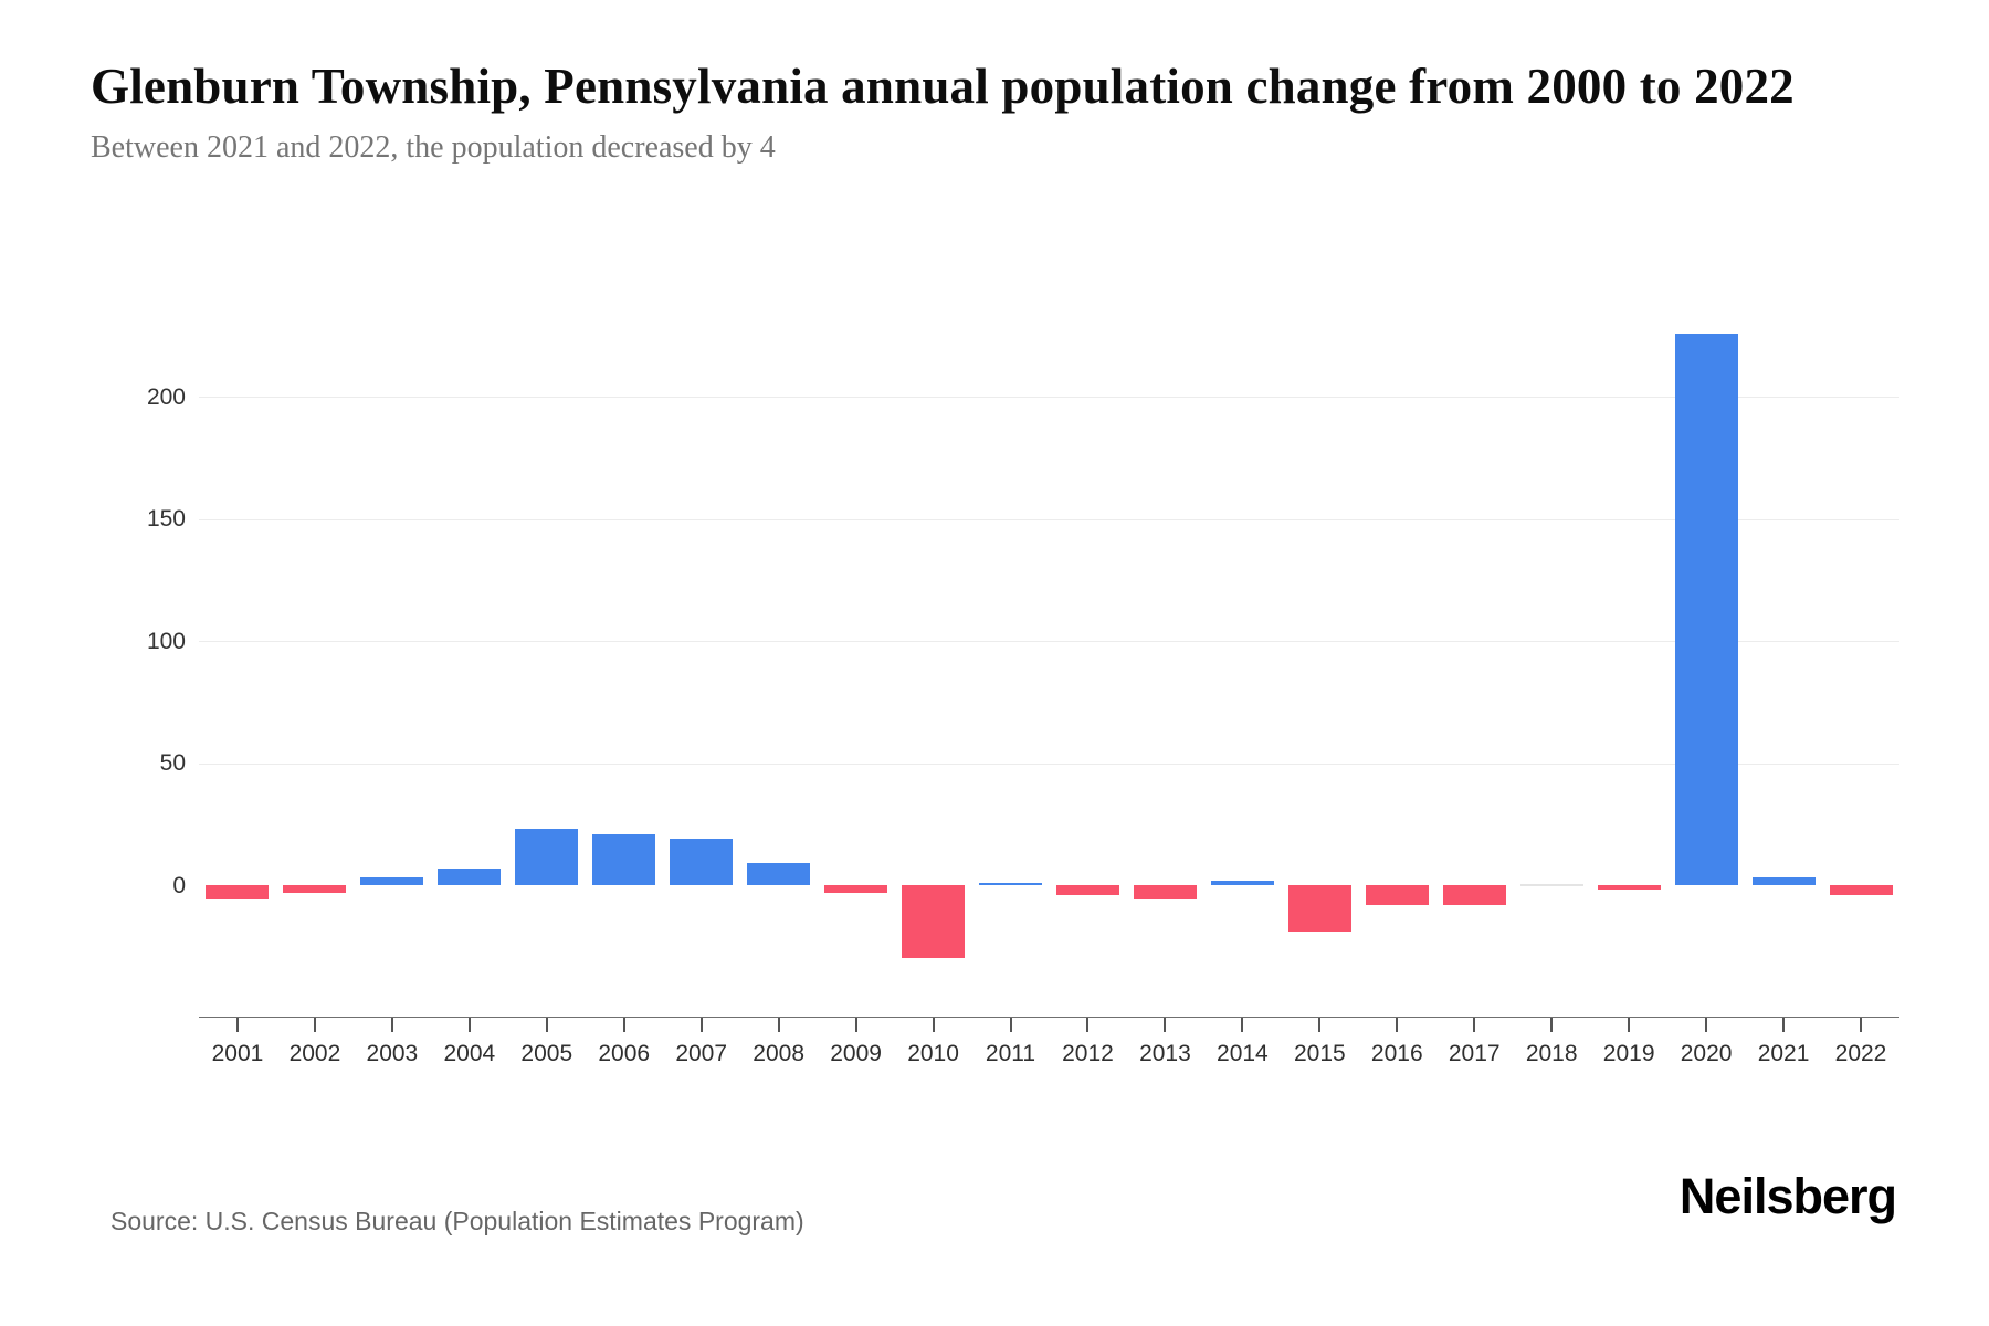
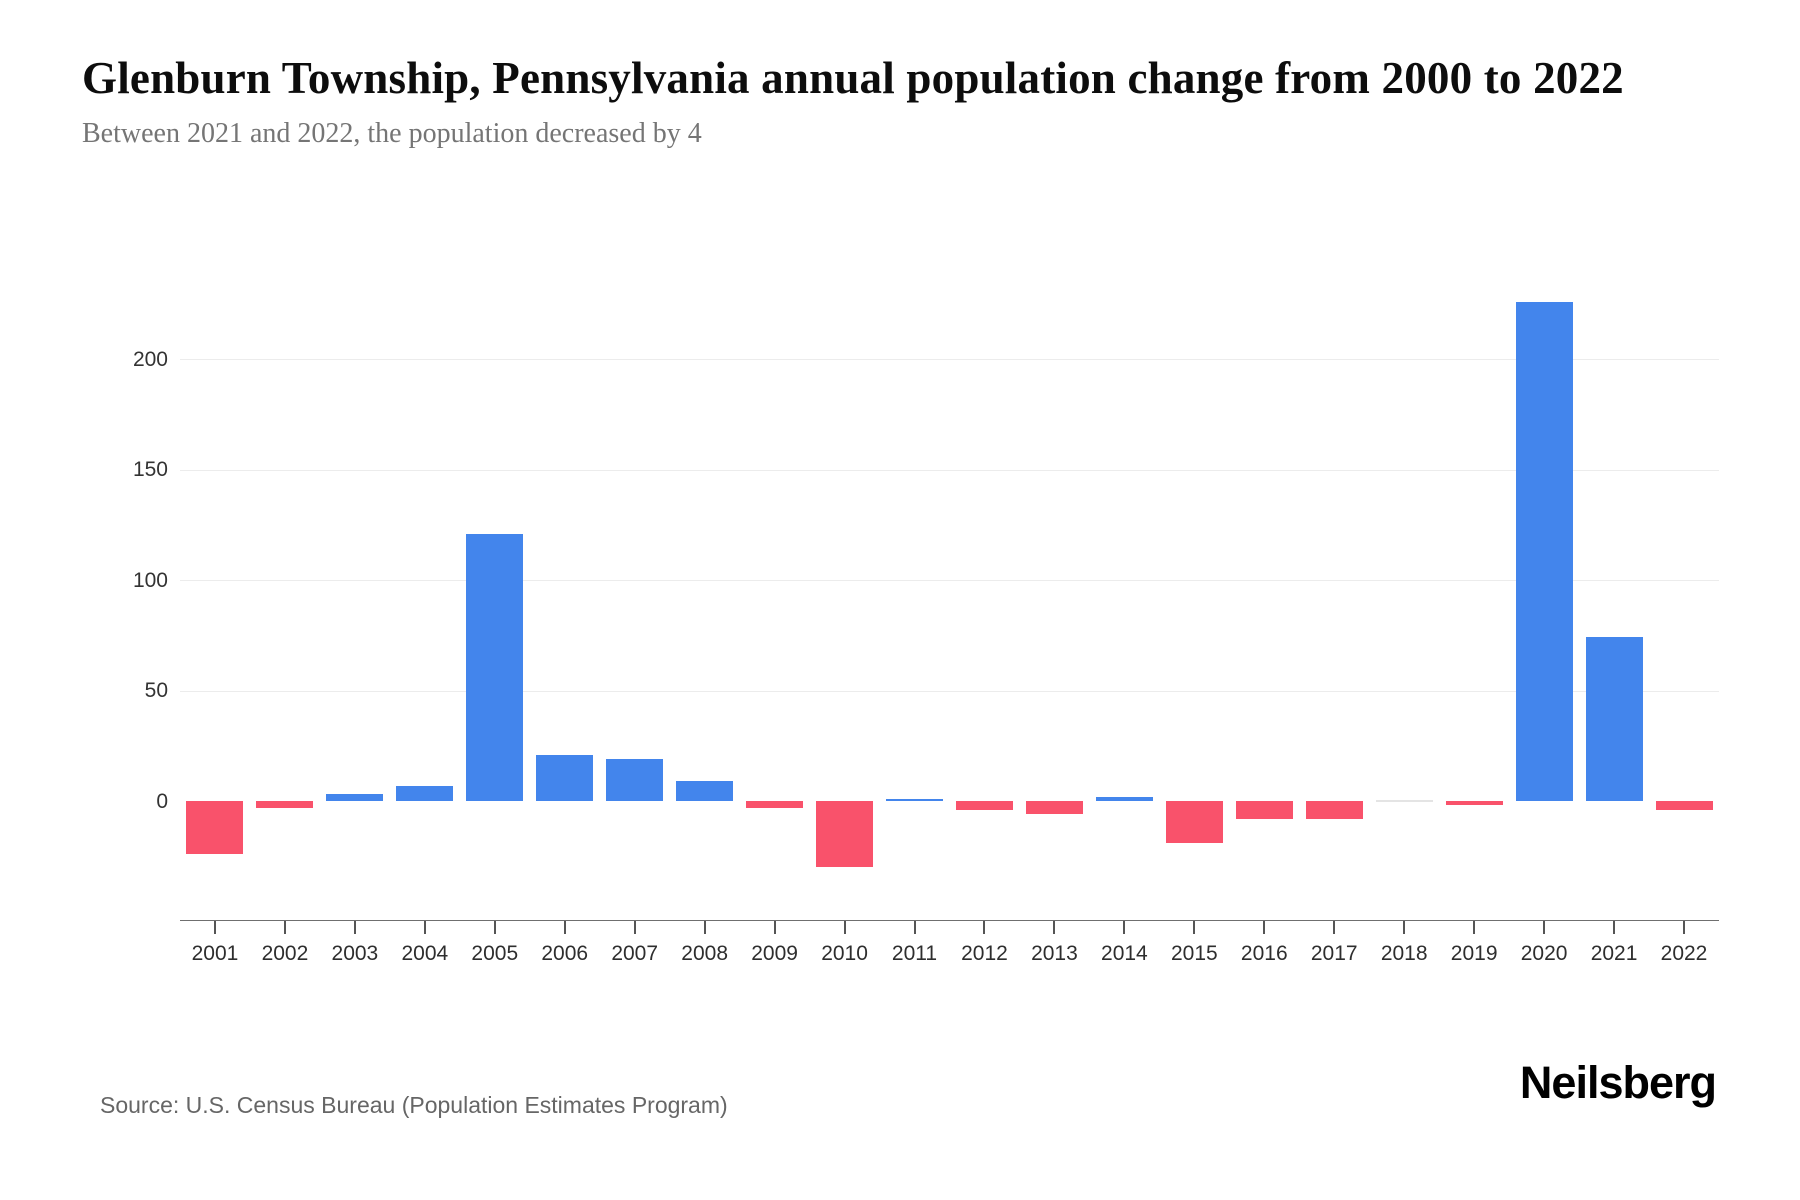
2001: -6 -> -24
2005: 23 -> 121
2021: 3 -> 74
